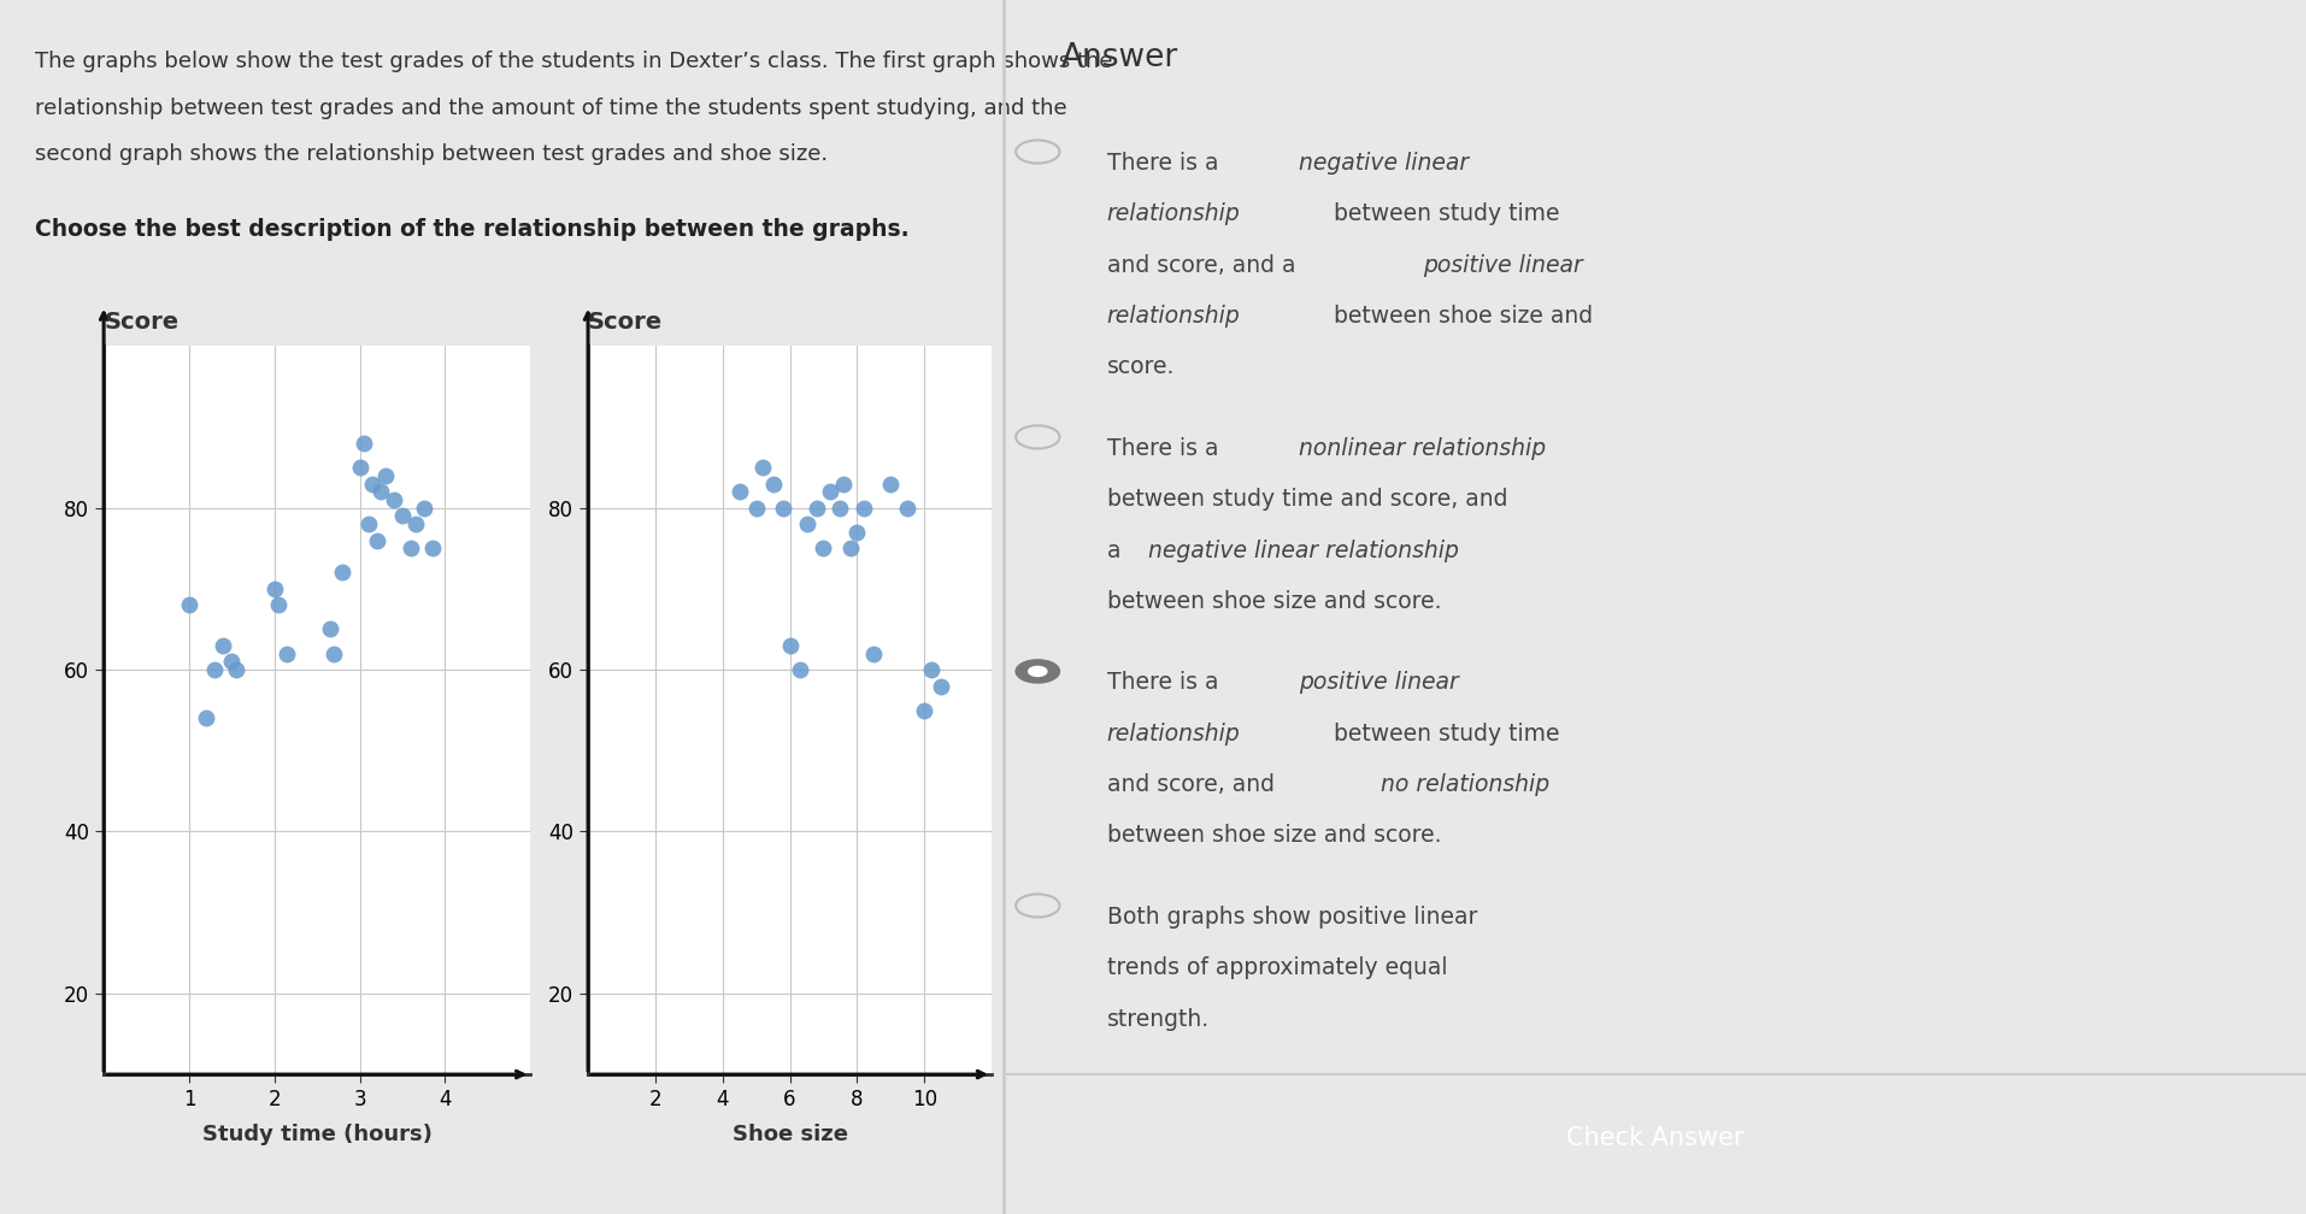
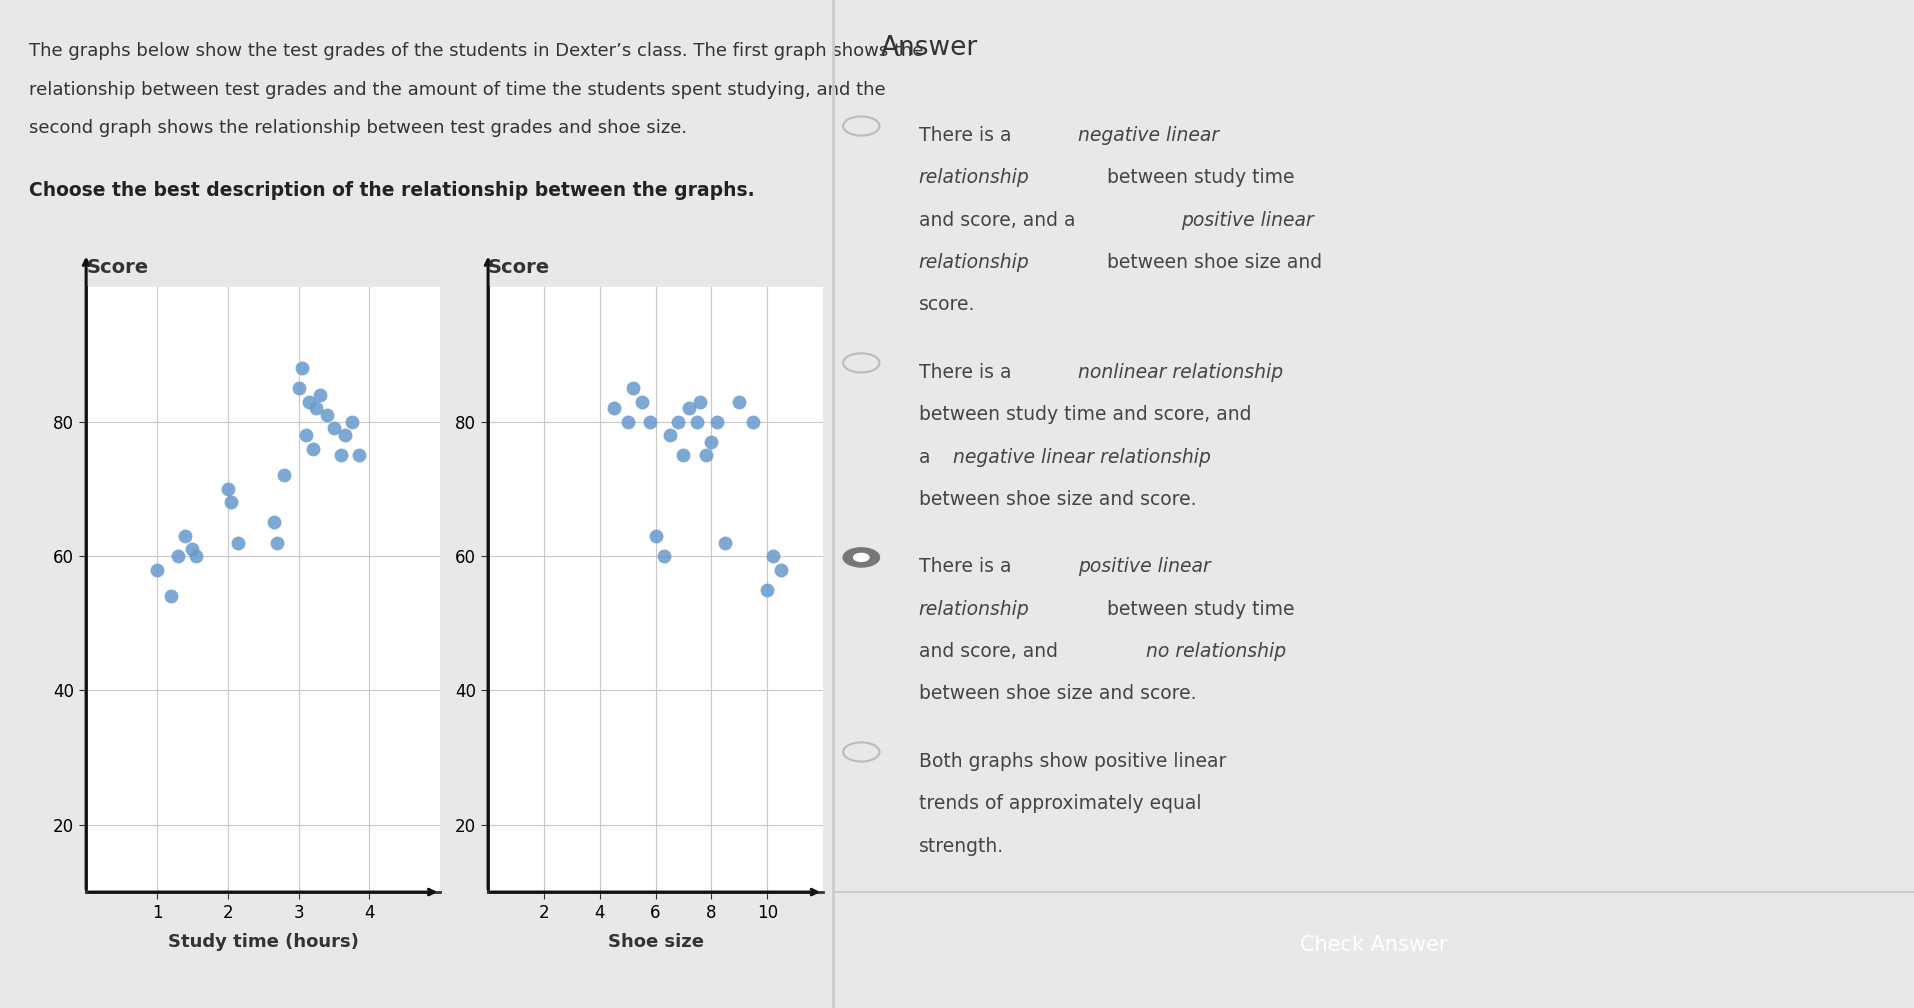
1: 68 -> 58
